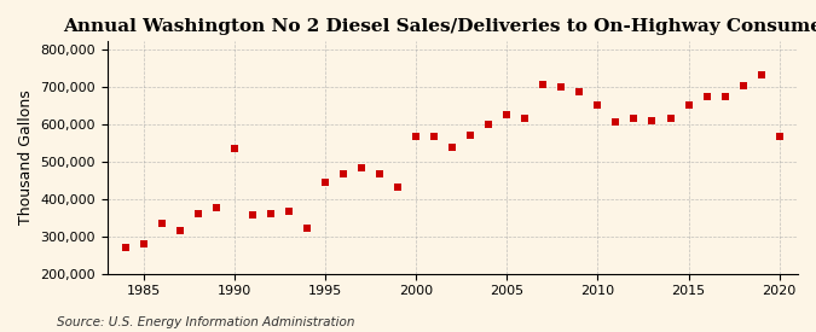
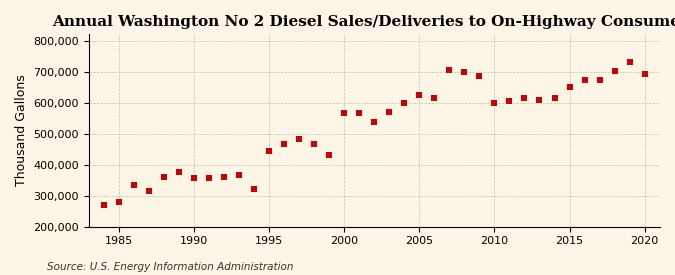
1990: 535,000 -> 355,000
2010: 650,000 -> 598,000
2020: 565,000 -> 693,000
